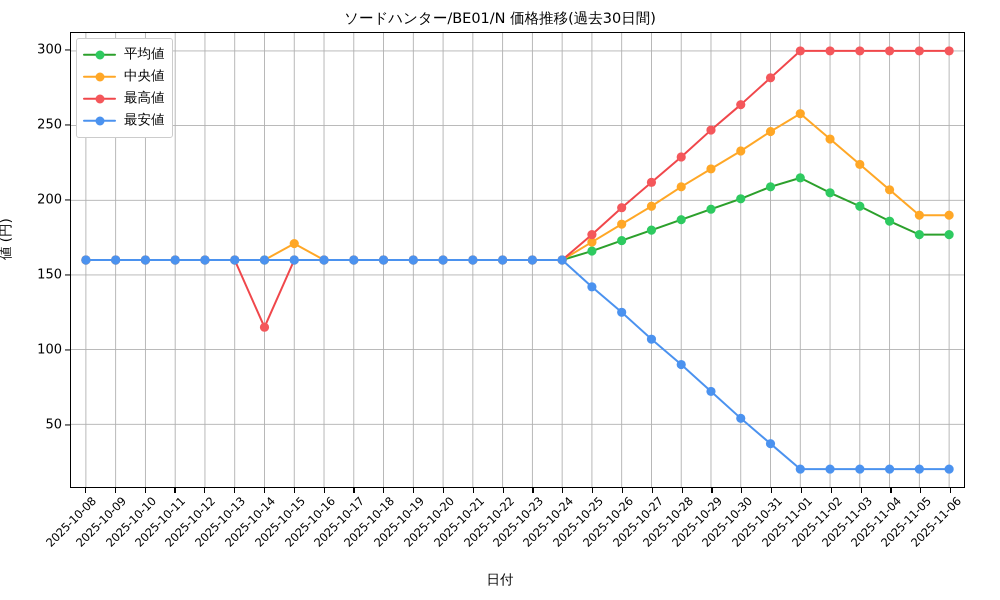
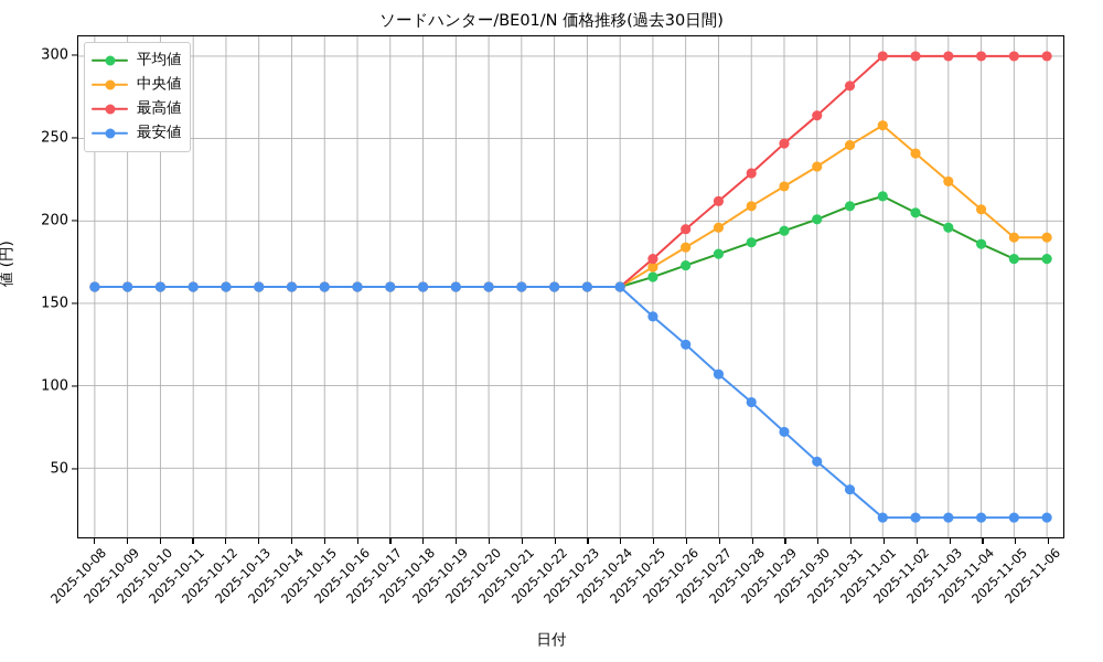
最高値/2025-10-14: 115 -> 160
中央値/2025-10-15: 171 -> 160
